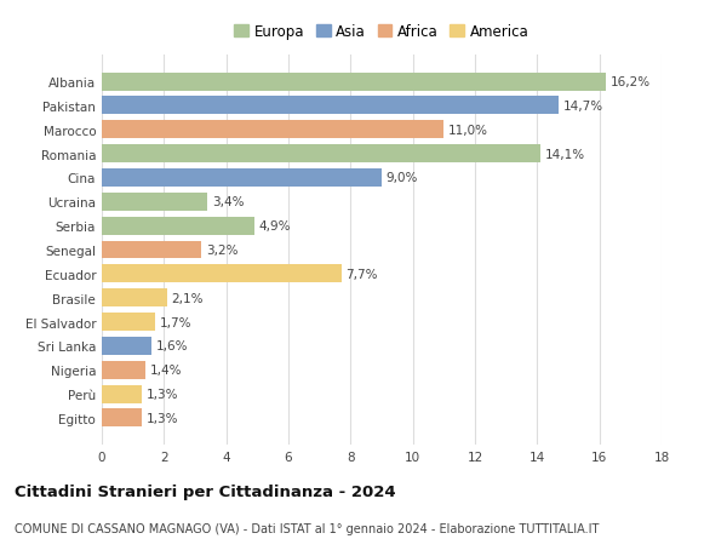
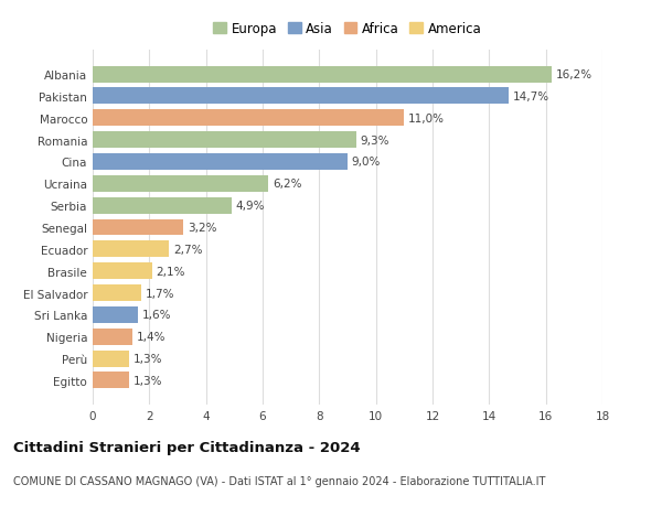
Romania: 14,1% -> 9,3%
Ucraina: 3,4% -> 6,2%
Ecuador: 7,7% -> 2,7%
